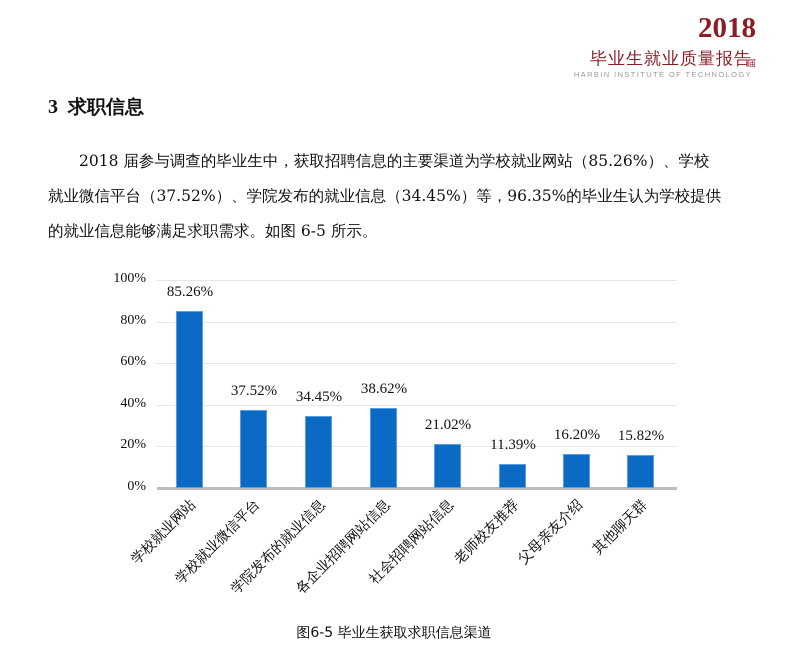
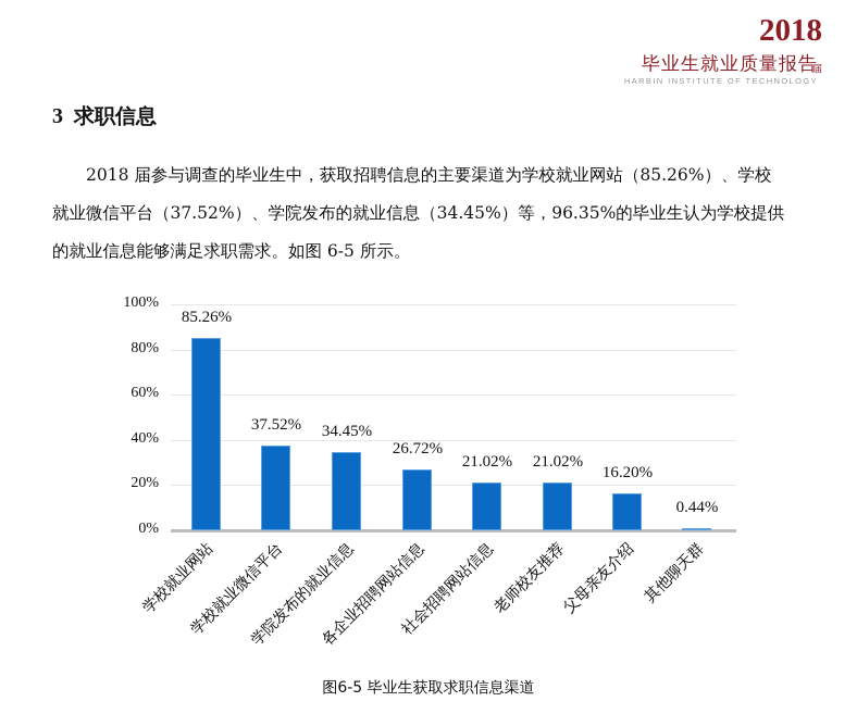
各企业招聘网站信息: 38.62% -> 26.72%
老师校友推荐: 11.39% -> 21.02%
其他聊天群: 15.82% -> 0.44%
